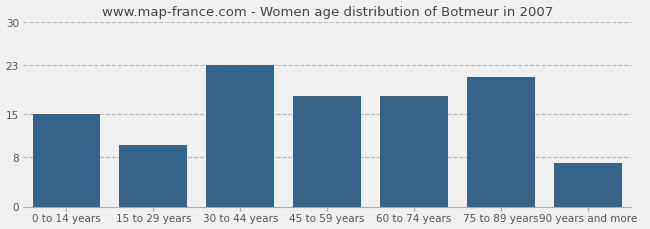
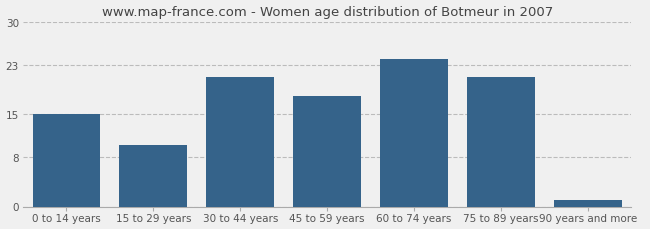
30 to 44 years: 23 -> 21
60 to 74 years: 18 -> 24
90 years and more: 7 -> 1
